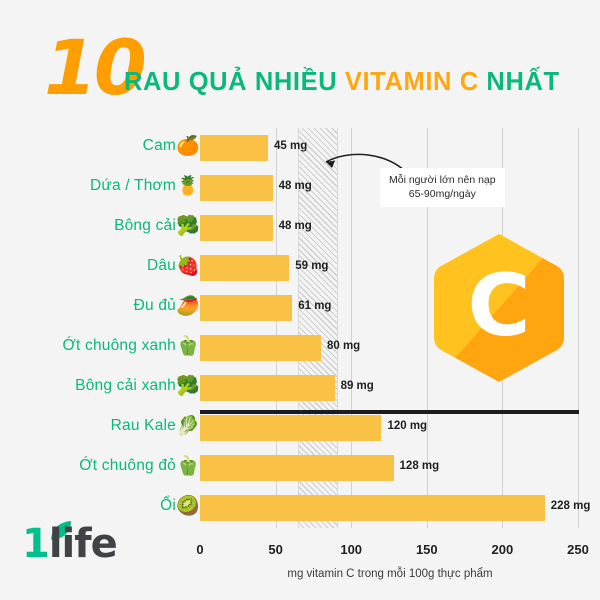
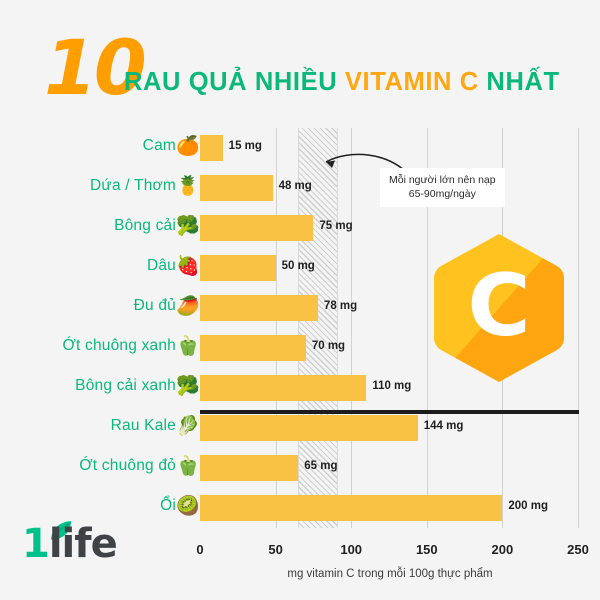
Cam: 45 -> 15
Bông cải: 48 -> 75
Dâu: 59 -> 50
Đu đủ: 61 -> 78
Ớt chuông xanh: 80 -> 70
Bông cải xanh: 89 -> 110
Rau Kale: 120 -> 144
Ớt chuông đỏ: 128 -> 65
Ổi: 228 -> 200
